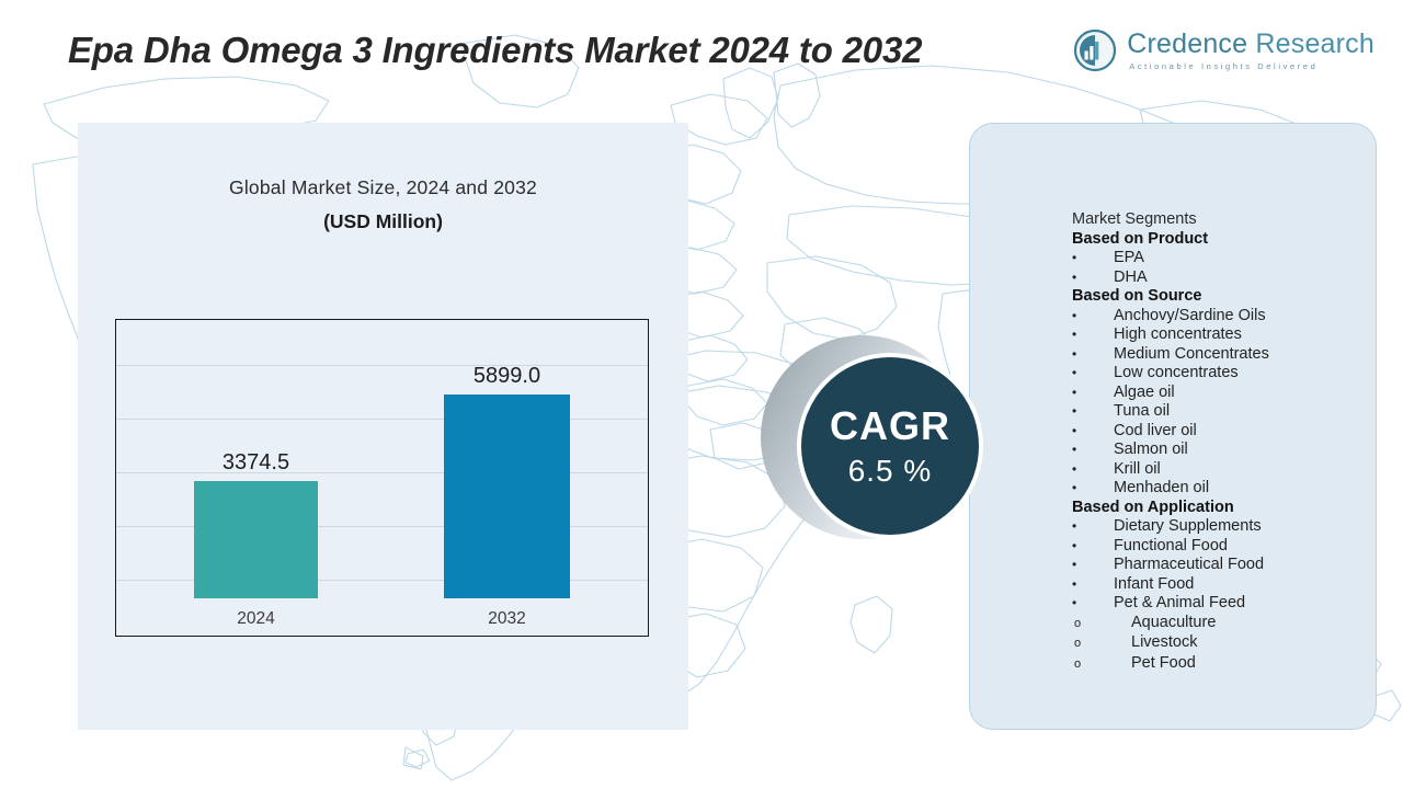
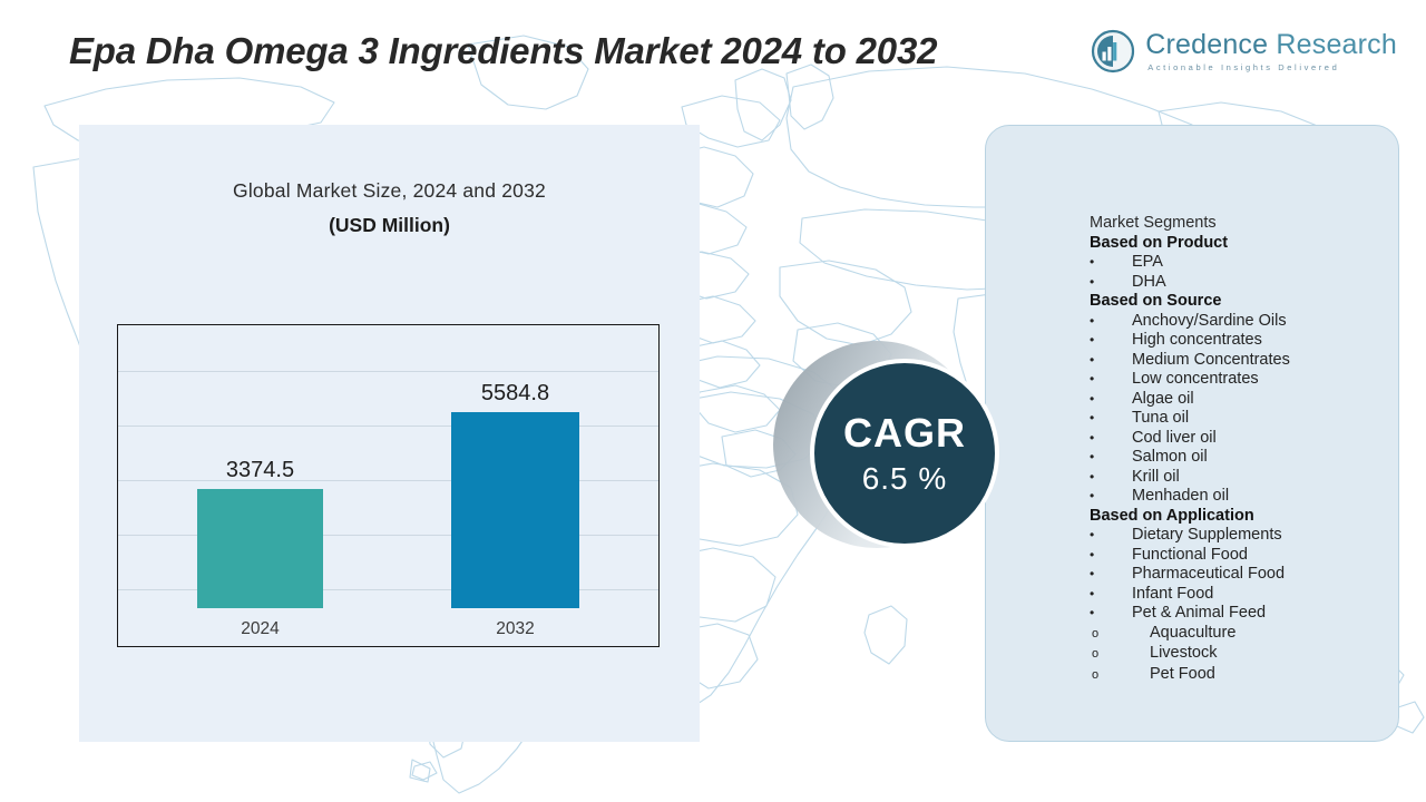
2032: 5899.0 -> 5584.8
